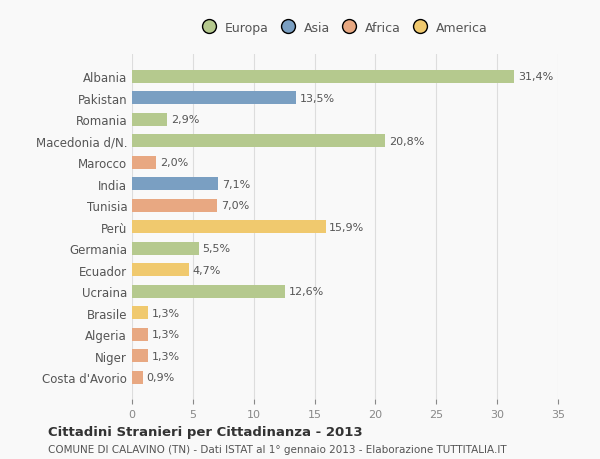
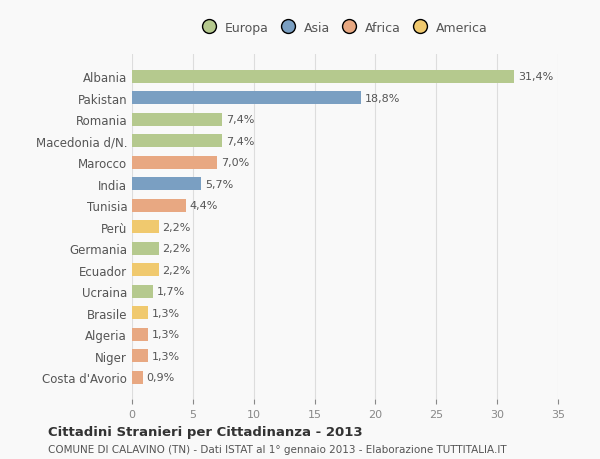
Pakistan: 13,5% -> 18,8%
Romania: 2,9% -> 7,4%
Macedonia d/N.: 20,8% -> 7,4%
Marocco: 2,0% -> 7,0%
India: 7,1% -> 5,7%
Tunisia: 7,0% -> 4,4%
Perù: 15,9% -> 2,2%
Germania: 5,5% -> 2,2%
Ecuador: 4,7% -> 2,2%
Ucraina: 12,6% -> 1,7%
